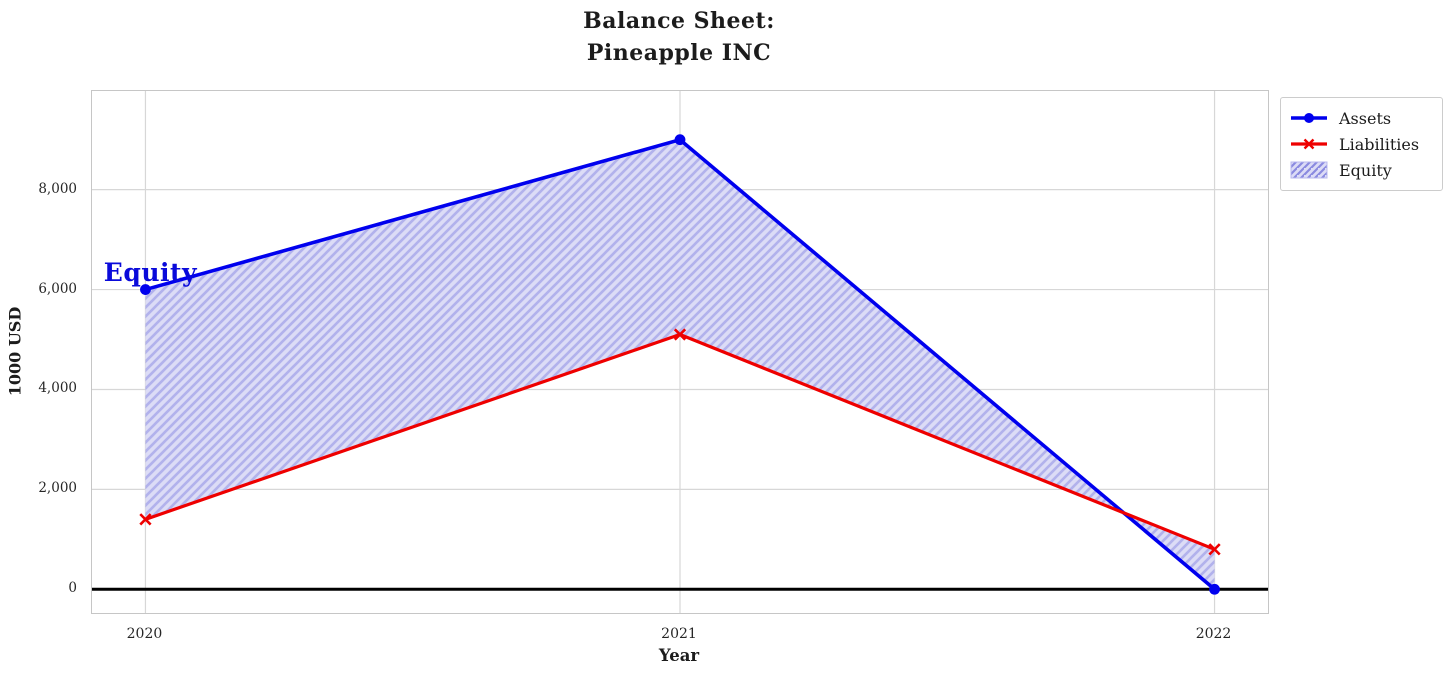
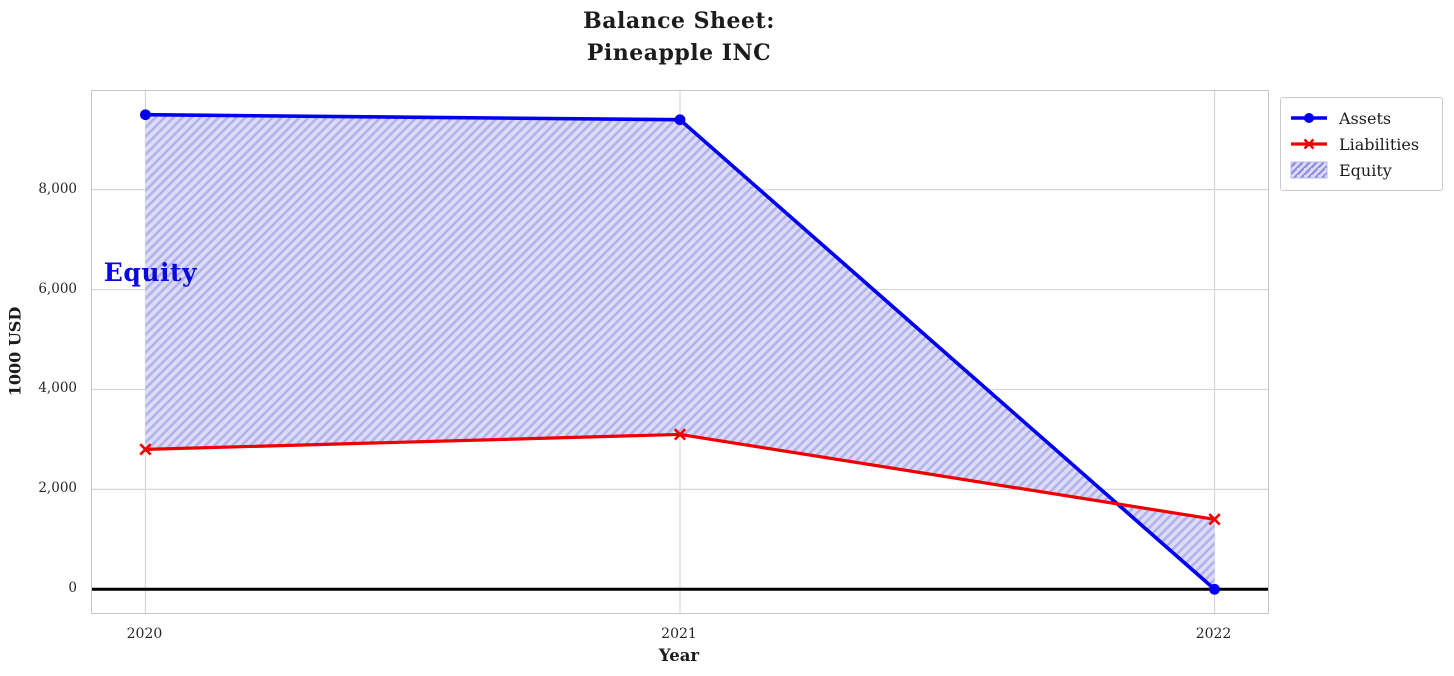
Assets/2020: 6000 -> 9500
Liabilities/2020: 1400 -> 2800
Assets/2021: 9000 -> 9400
Liabilities/2021: 5100 -> 3100
Liabilities/2022: 800 -> 1400
